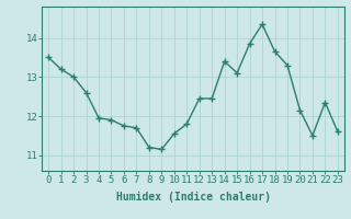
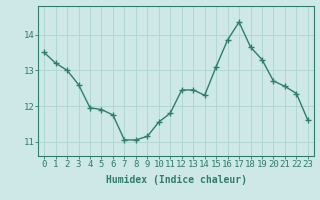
7: 11.70 -> 11.05
8: 11.20 -> 11.05
14: 13.40 -> 12.30
20: 12.15 -> 12.70
21: 11.50 -> 12.55
